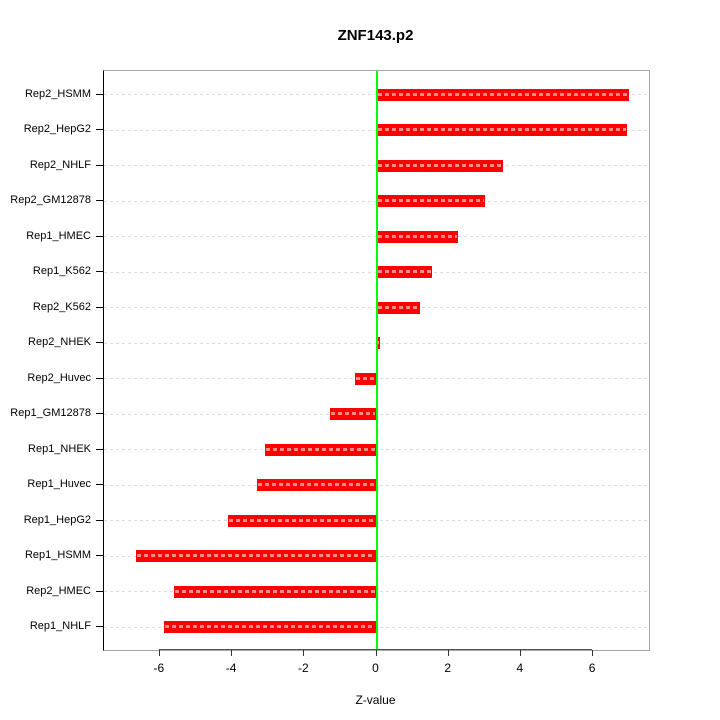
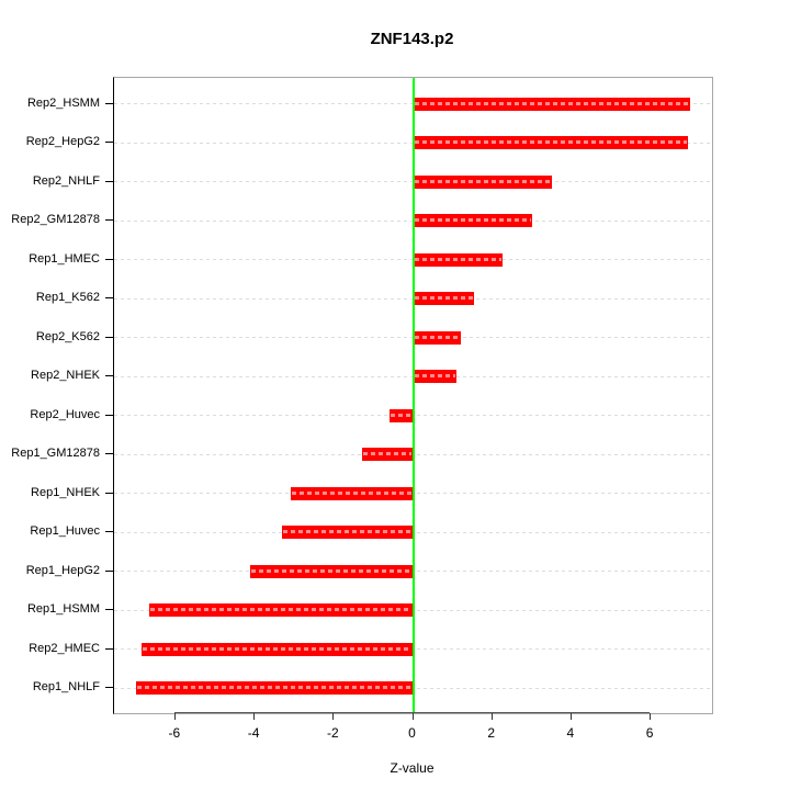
Rep2_NHEK: 0.1 -> 1.1
Rep2_HMEC: -5.6 -> -6.8
Rep1_NHLF: -5.9 -> -7.0
